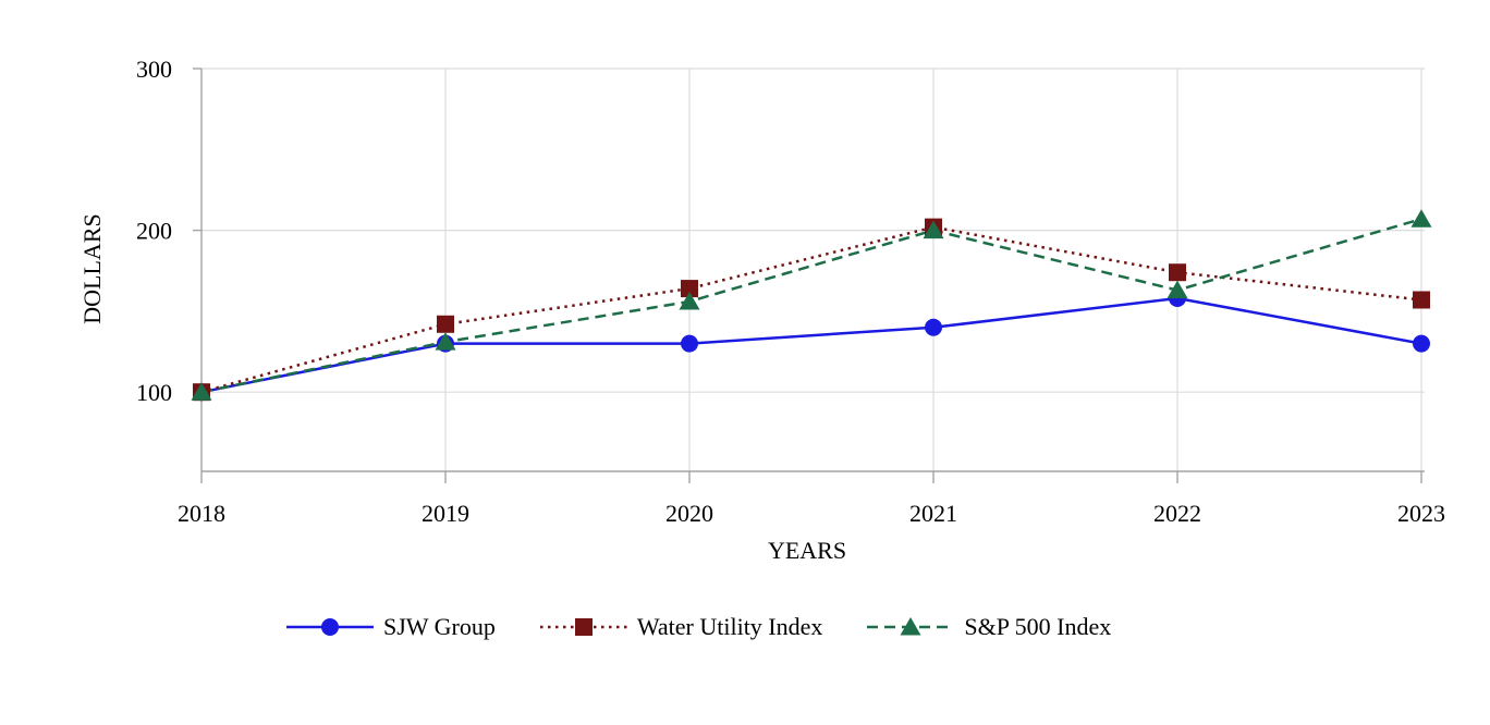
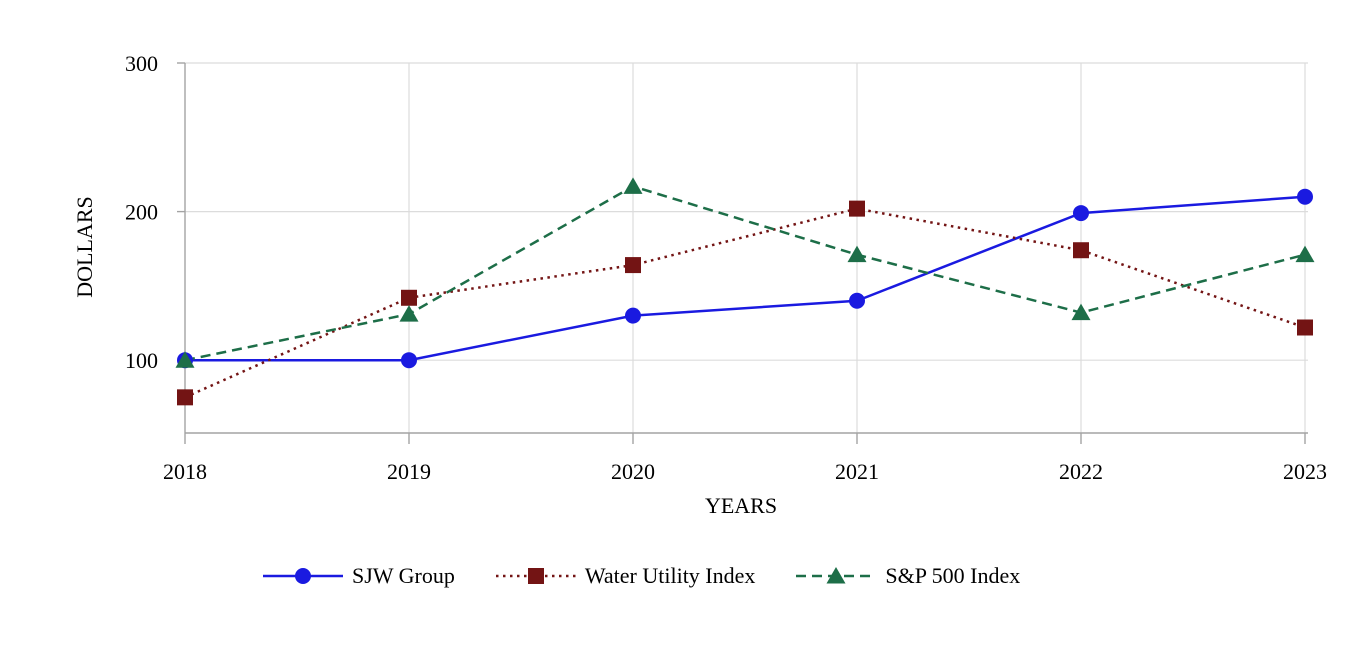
Water Utility Index/2018: 100 -> 75
SJW Group/2019: 130 -> 100
S&P 500 Index/2020: 156 -> 217
S&P 500 Index/2021: 200 -> 171
SJW Group/2022: 158 -> 199
S&P 500 Index/2022: 163 -> 132
SJW Group/2023: 130 -> 210
Water Utility Index/2023: 157 -> 122
S&P 500 Index/2023: 207 -> 171
